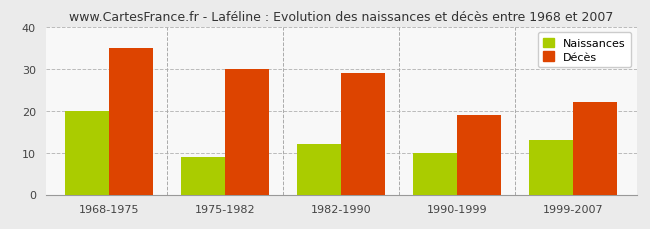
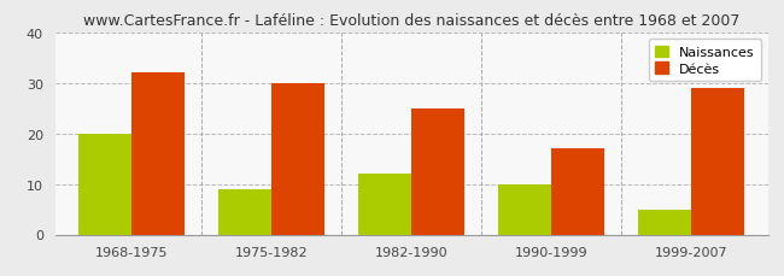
Décès/1968-1975: 35 -> 32
Décès/1982-1990: 29 -> 25
Décès/1990-1999: 19 -> 17
Naissances/1999-2007: 13 -> 5
Décès/1999-2007: 22 -> 29
